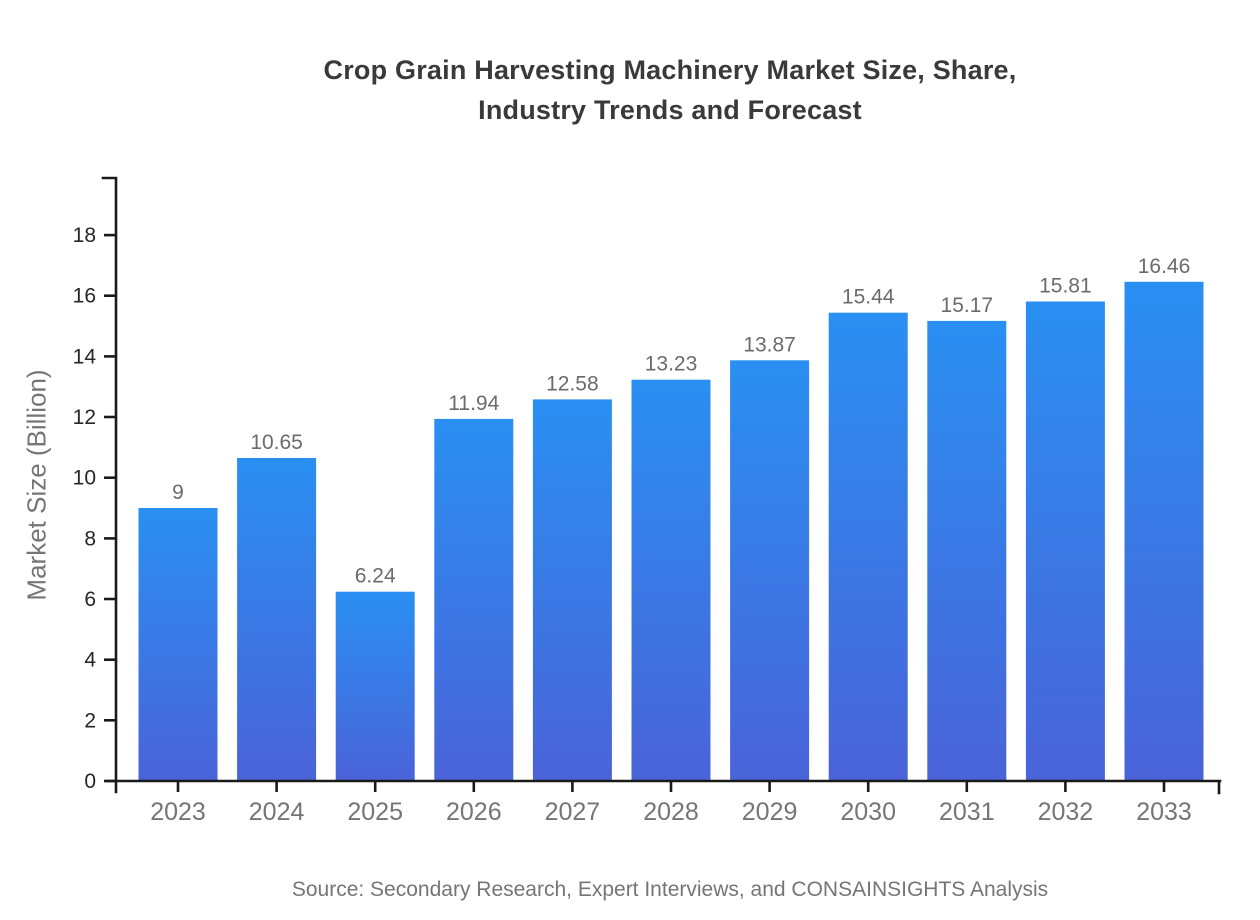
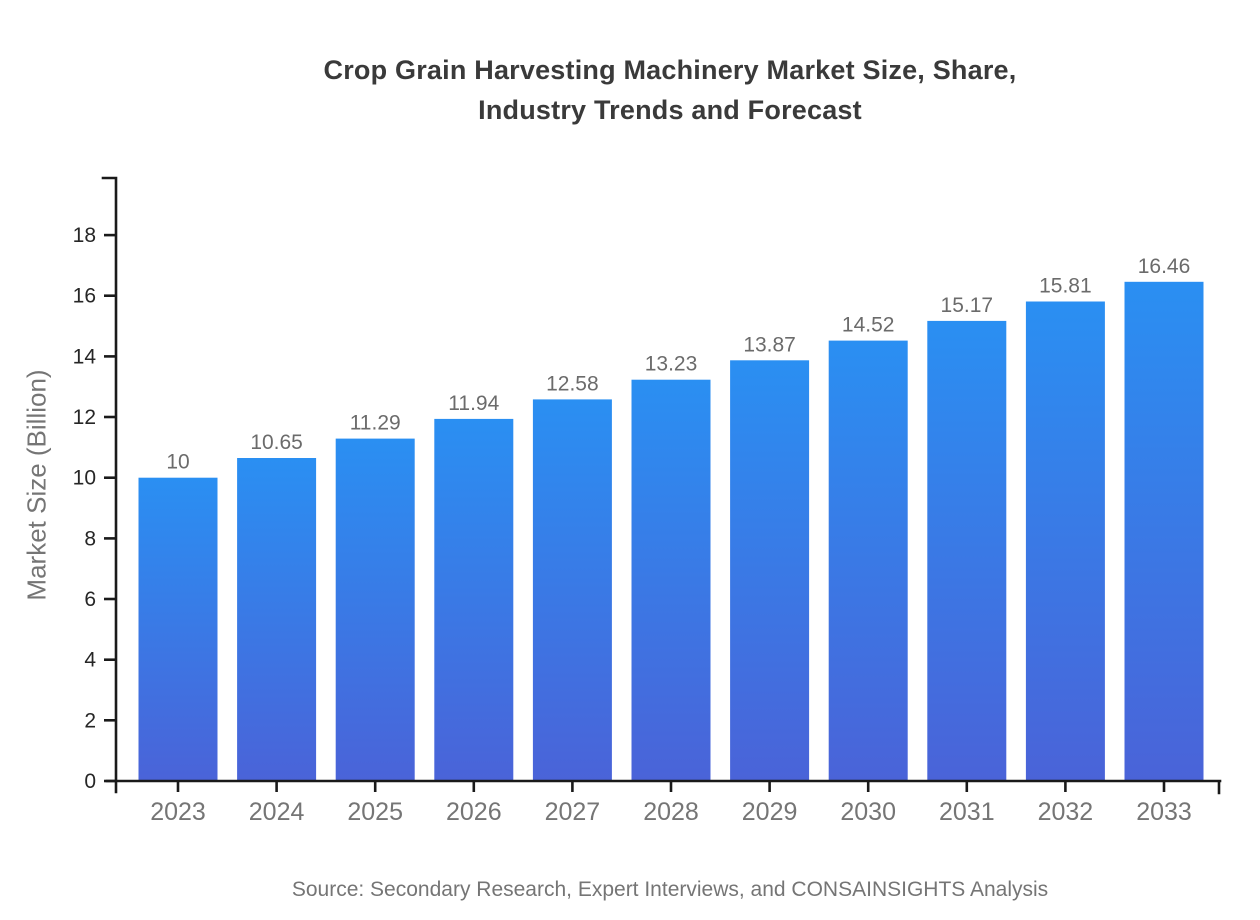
2023: 9 -> 10
2025: 6.24 -> 11.29
2030: 15.44 -> 14.52
